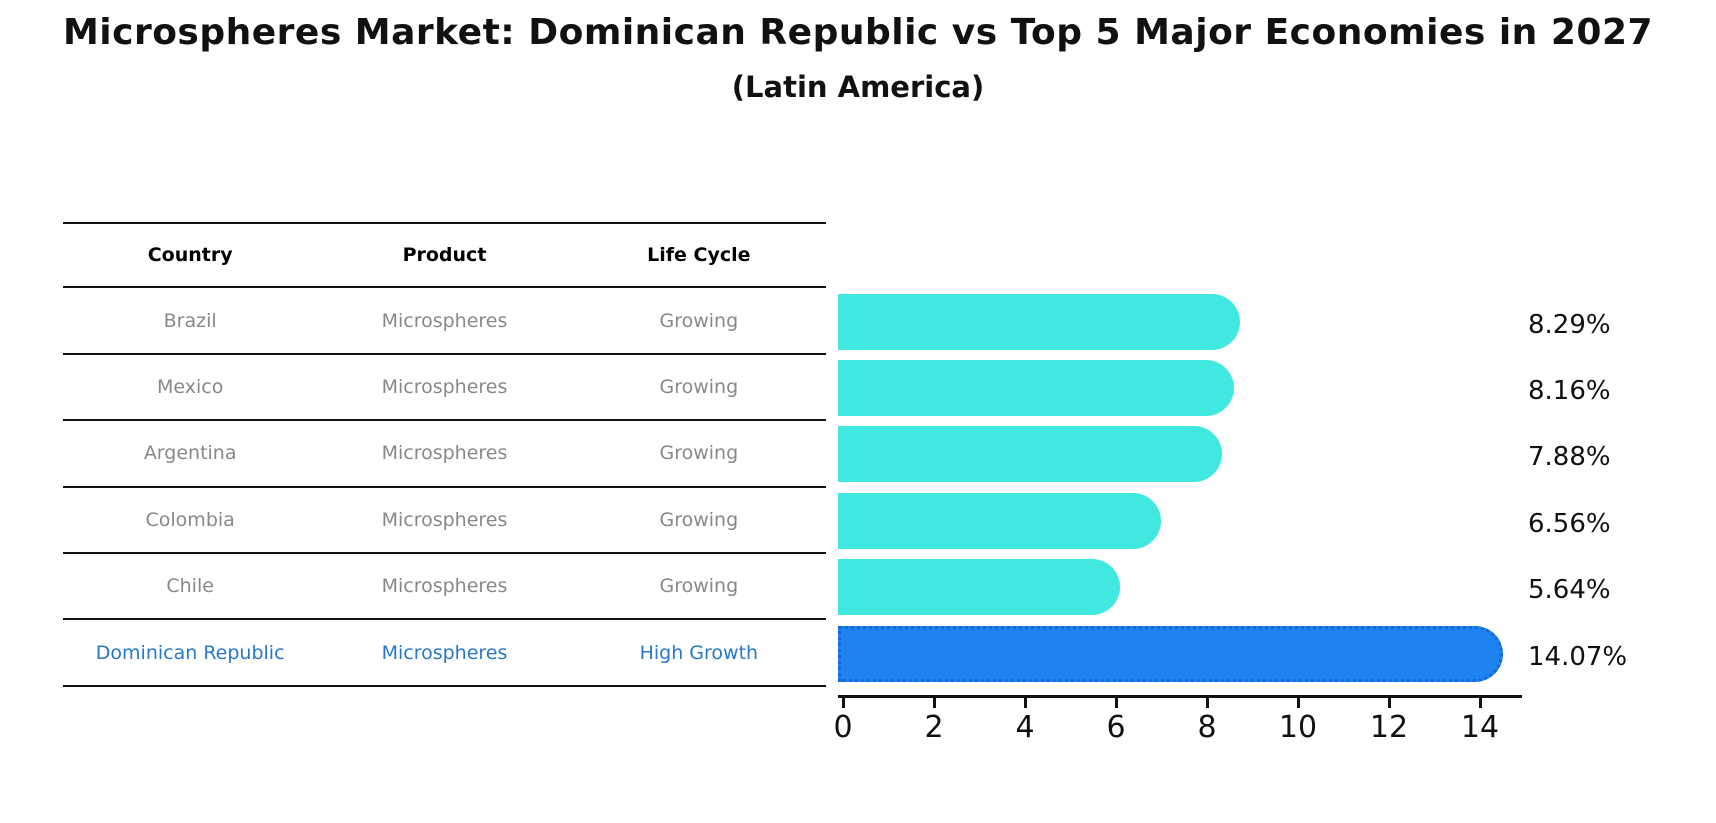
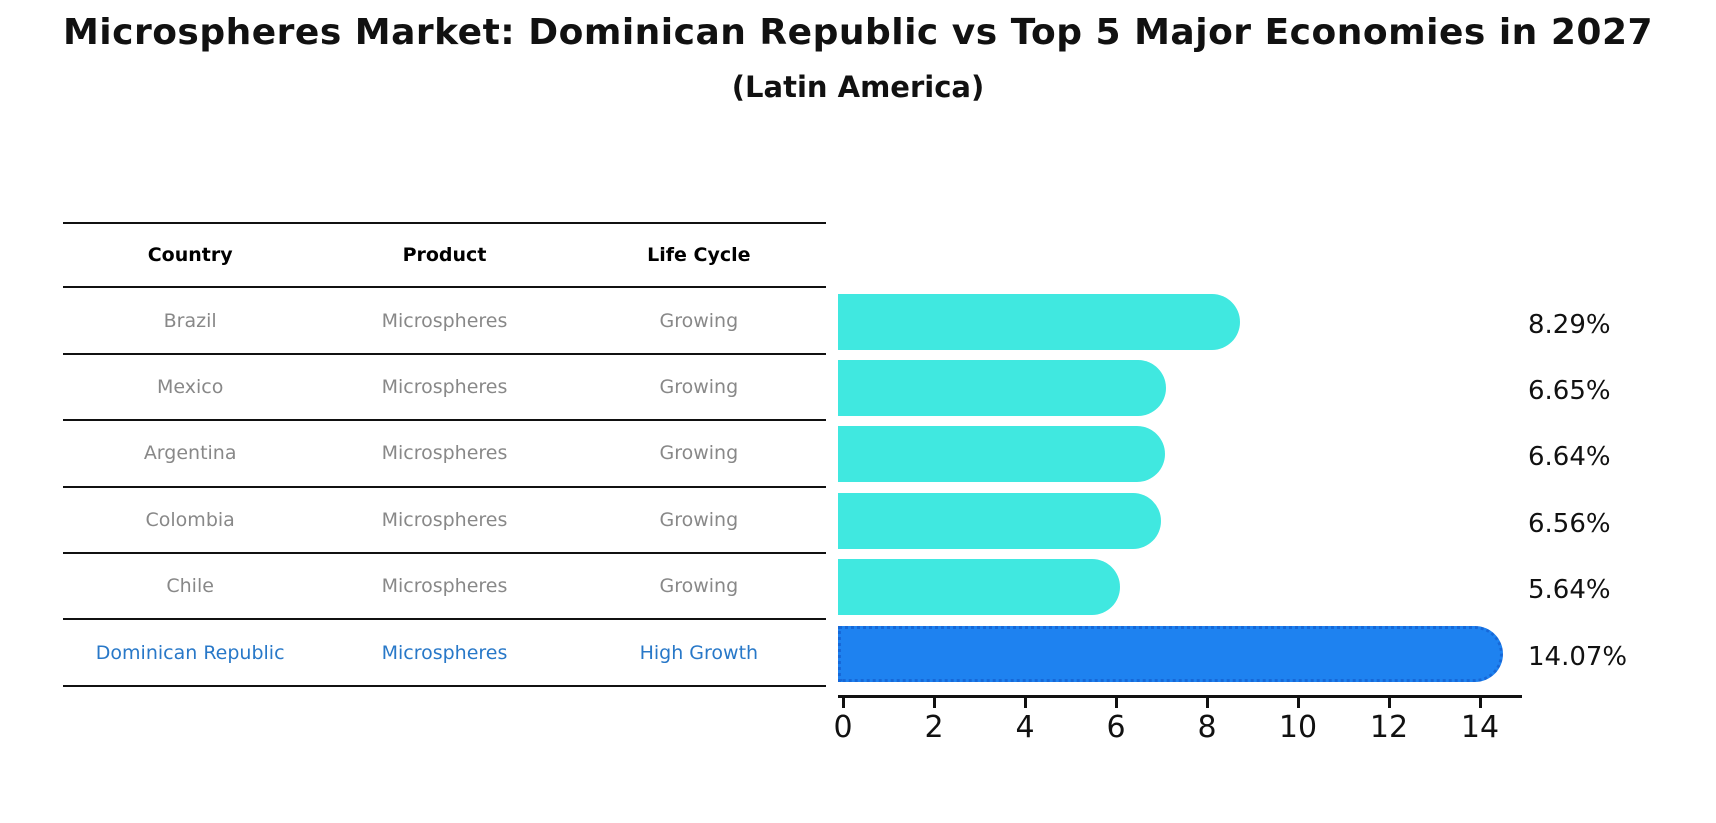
Mexico: 8.16% -> 6.65%
Argentina: 7.88% -> 6.64%
